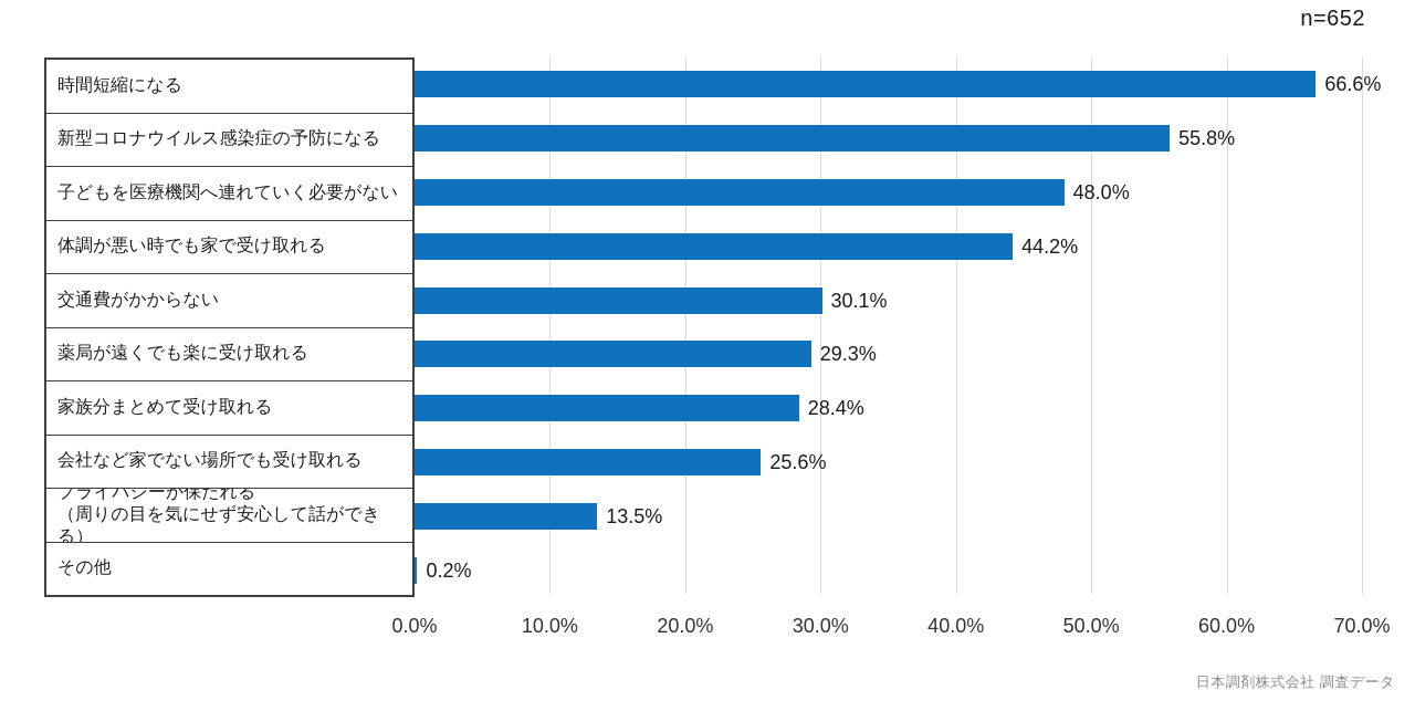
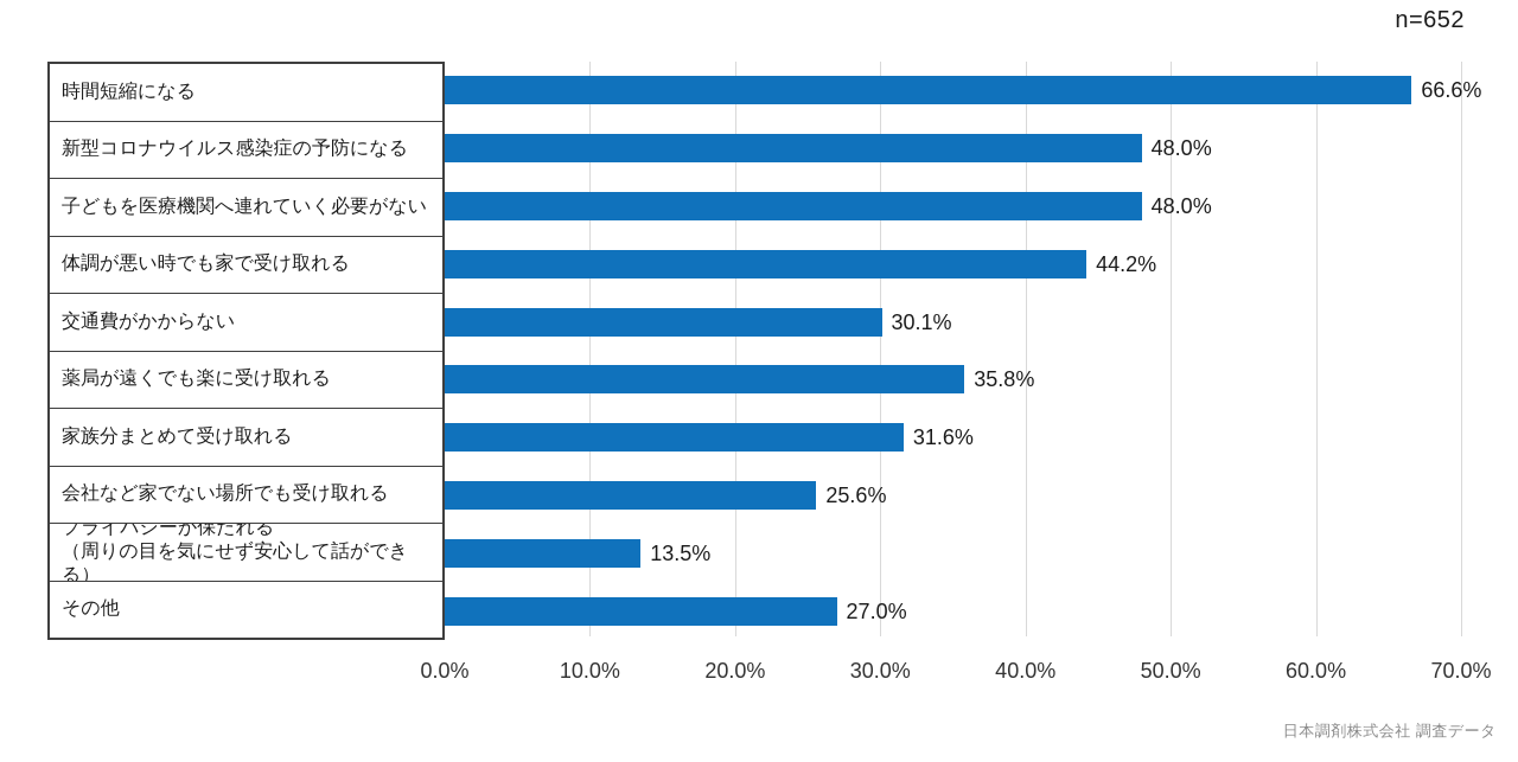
新型コロナウイルス感染症の予防になる: 55.8% -> 48.0%
薬局が遠くでも楽に受け取れる: 29.3% -> 35.8%
家族分まとめて受け取れる: 28.4% -> 31.6%
その他: 0.2% -> 27.0%
